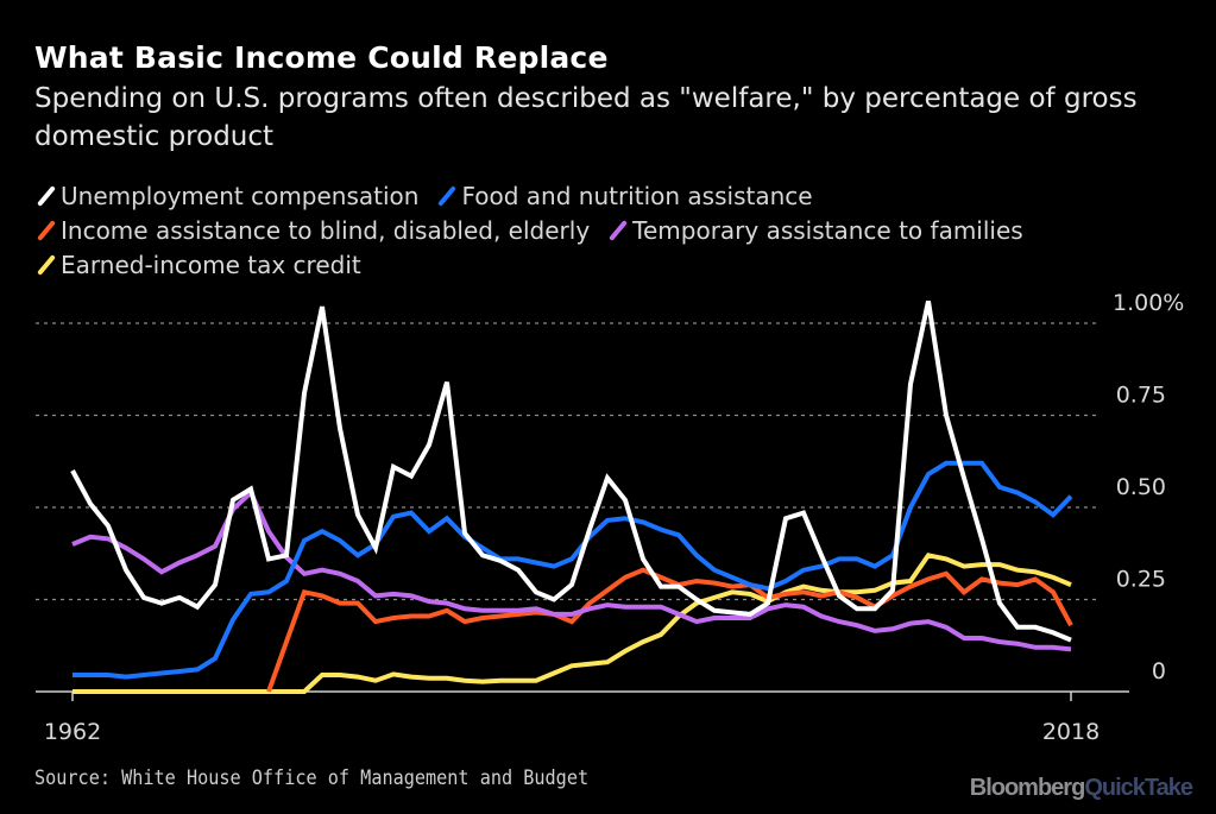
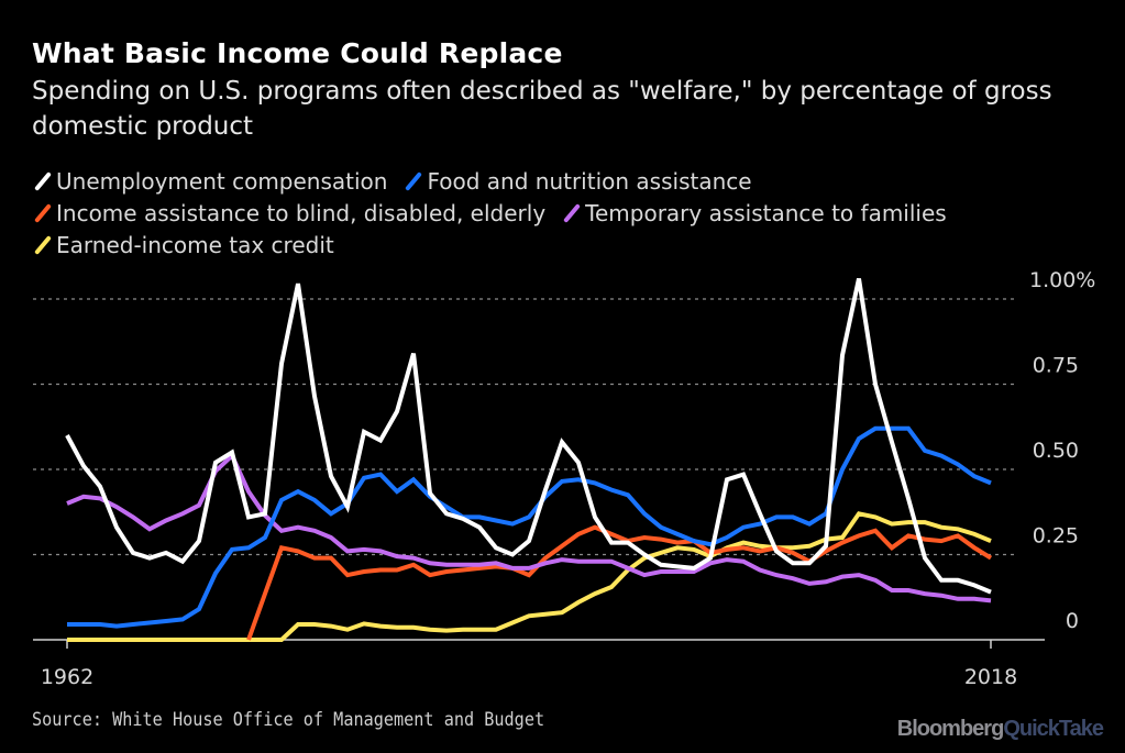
Food and nutrition assistance/2018: 0.53 -> 0.46
Income assistance to blind, disabled, elderly/2018: 0.18 -> 0.24
